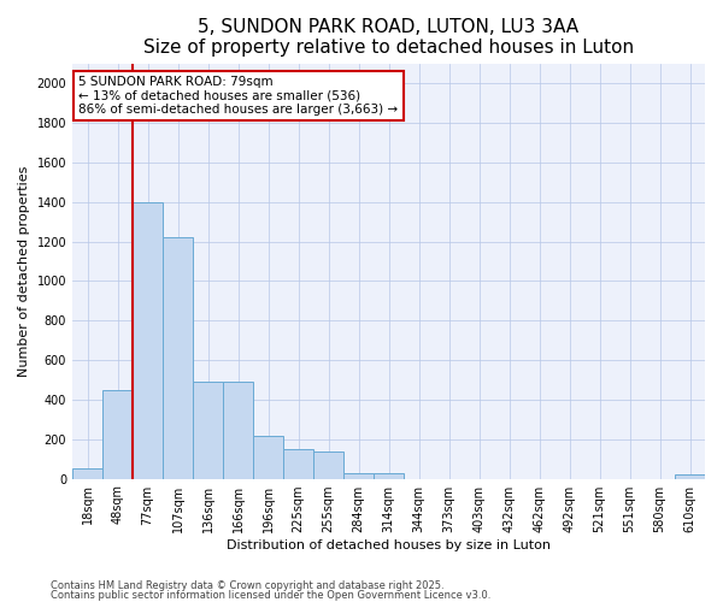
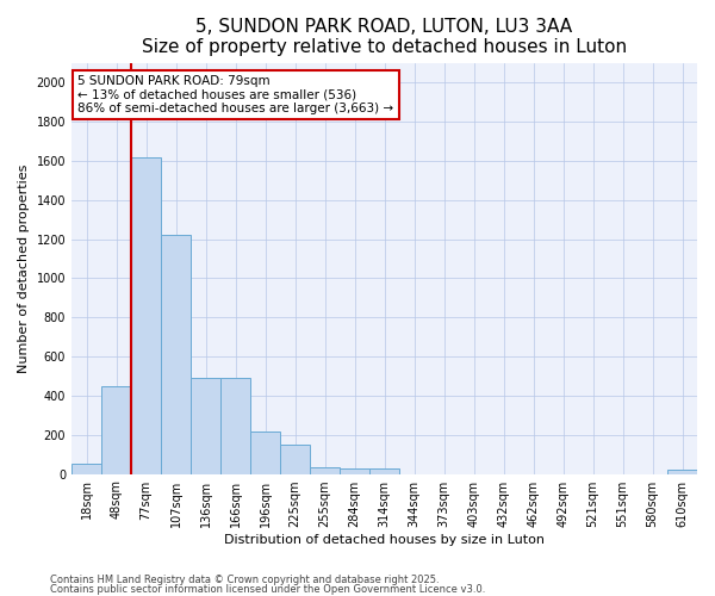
77sqm: 1400 -> 1620
255sqm: 140 -> 40
